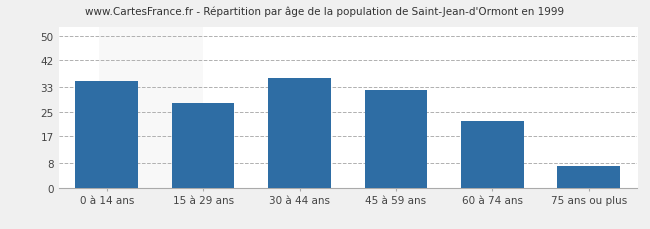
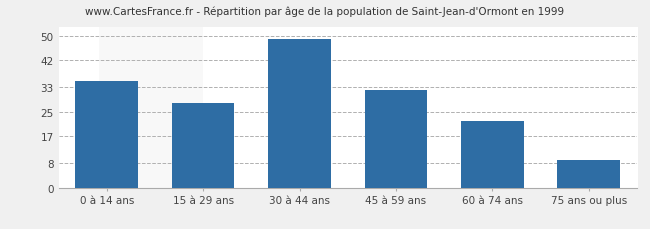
30 à 44 ans: 36 -> 49
75 ans ou plus: 7 -> 9
